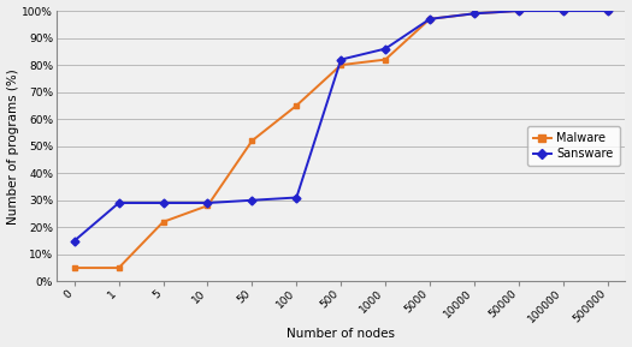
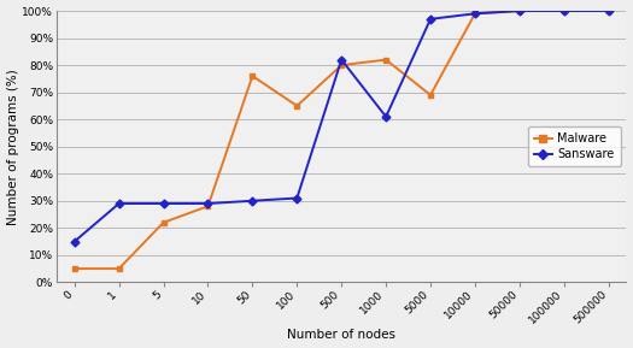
Malware/50: 52% -> 76%
Sansware/1000: 86% -> 61%
Malware/5000: 97% -> 69%
